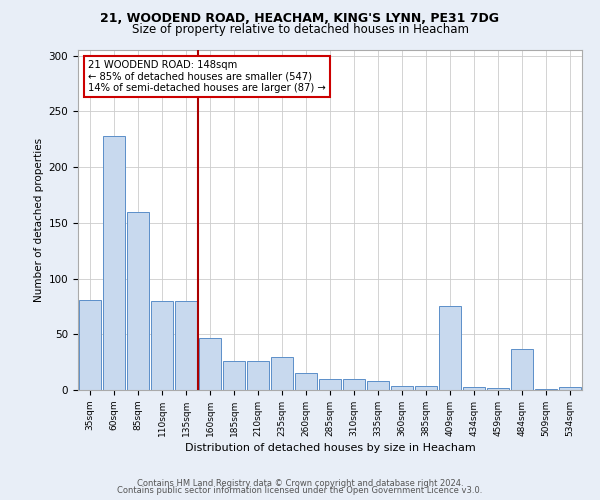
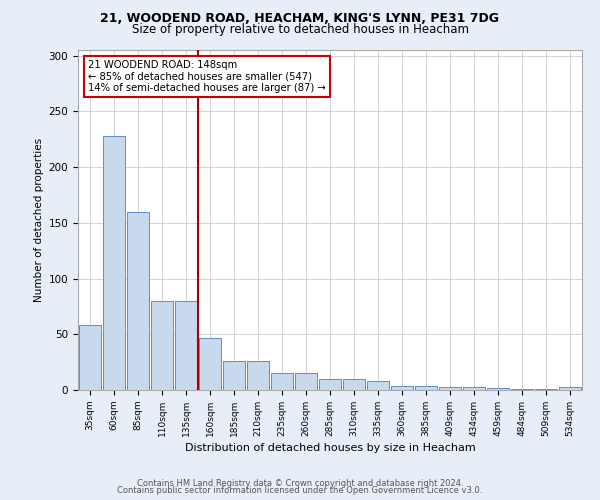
35sqm: 81 -> 58
235sqm: 30 -> 15
409sqm: 75 -> 3
484sqm: 37 -> 1
